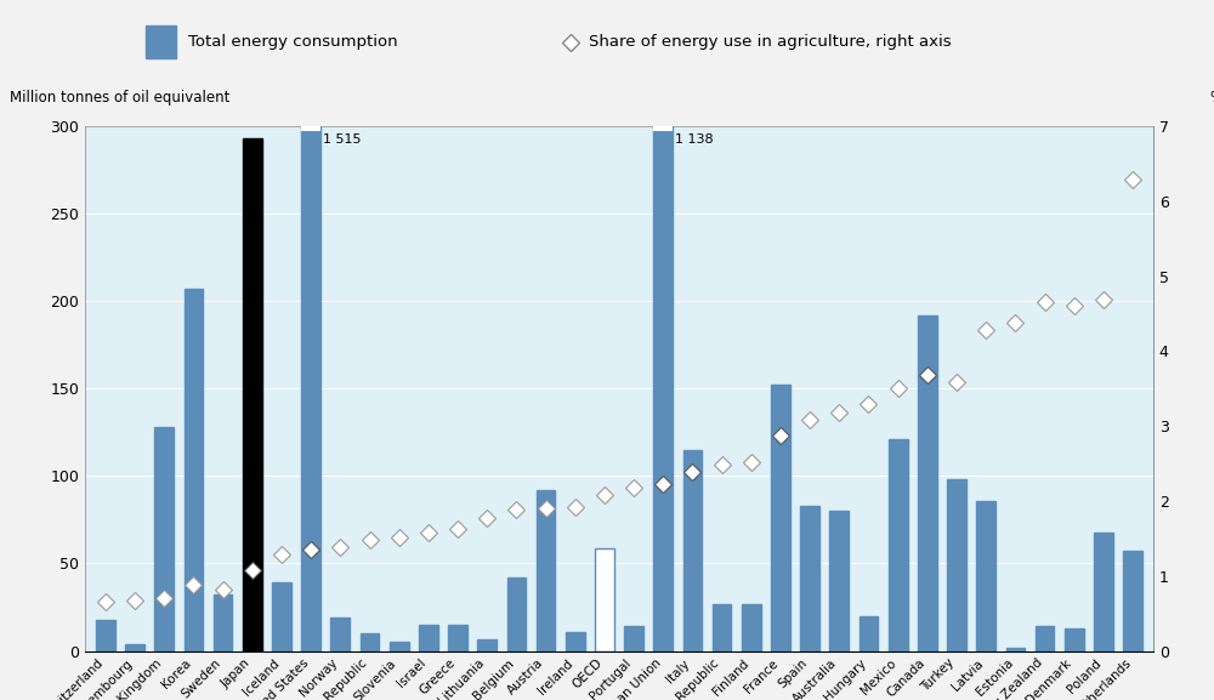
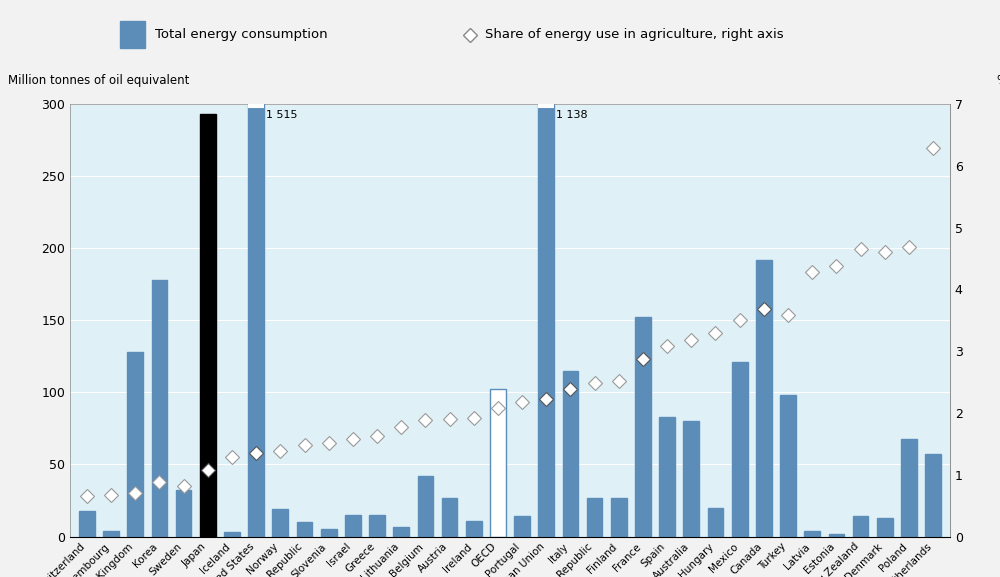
Korea: 207 -> 178
Iceland: 39 -> 3
Austria: 92 -> 27
OECD: 59 -> 102
Latvia: 86 -> 4
